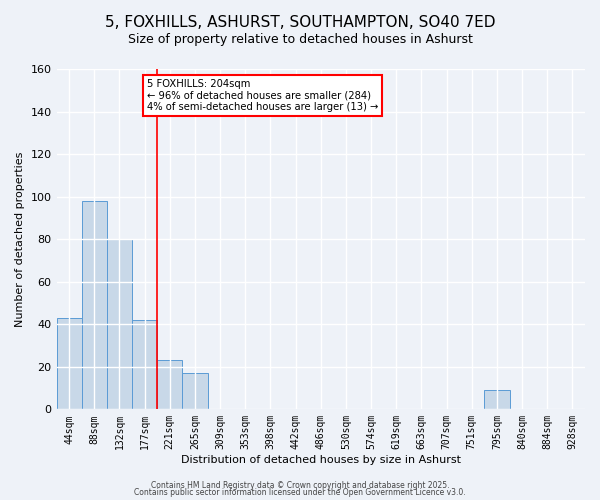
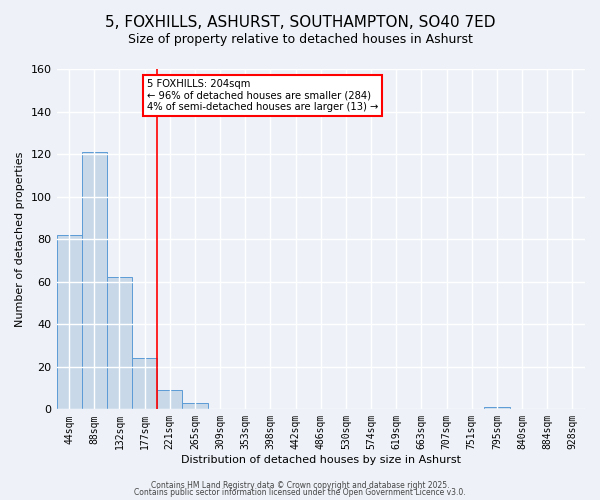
44sqm: 43 -> 82
88sqm: 98 -> 121
132sqm: 80 -> 62
177sqm: 42 -> 24
221sqm: 23 -> 9
265sqm: 17 -> 3
795sqm: 9 -> 1
